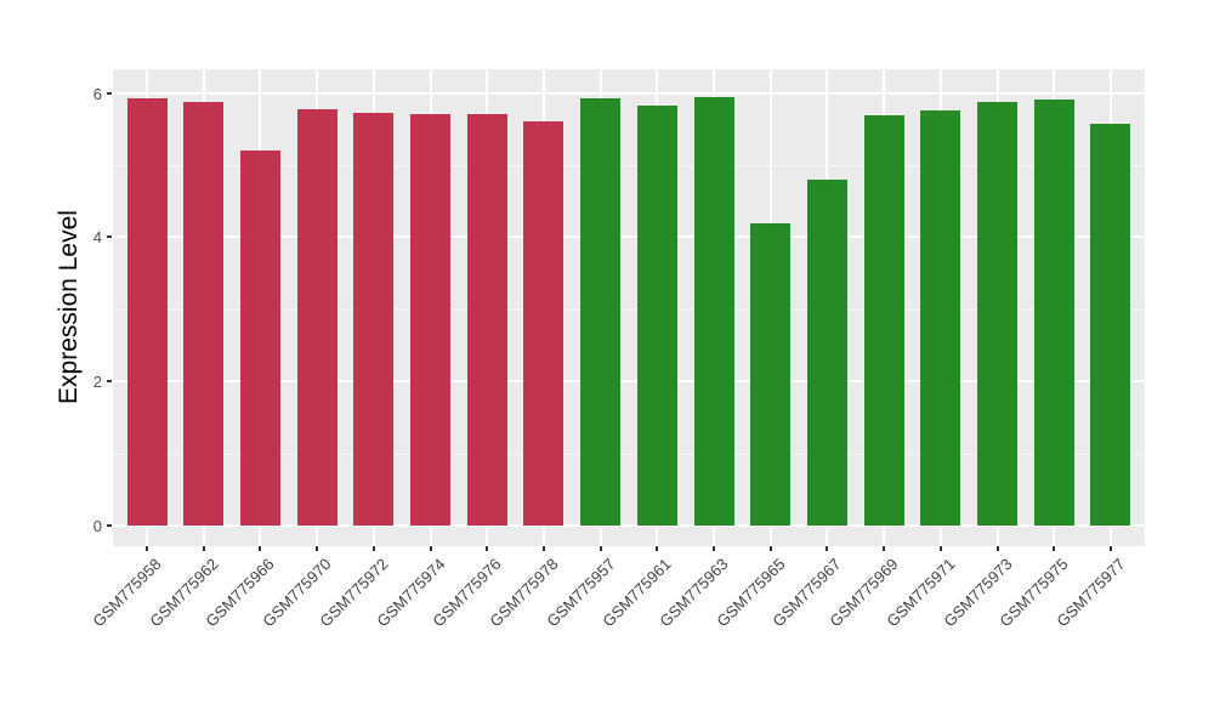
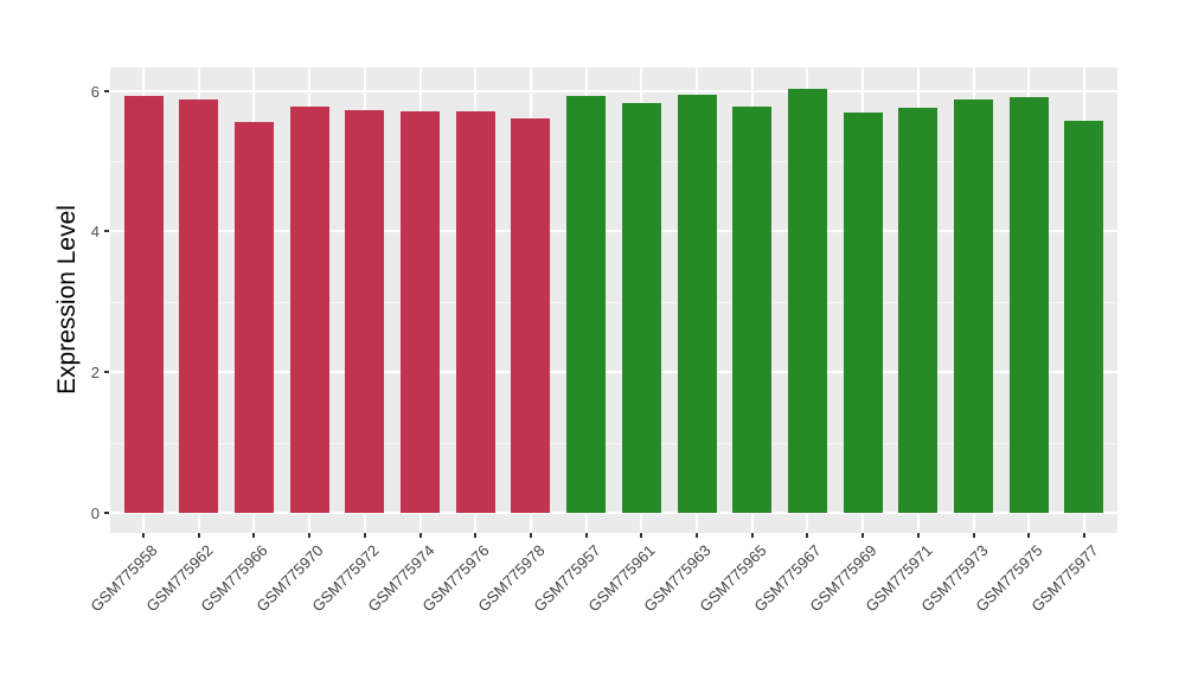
GSM775966: 5.2 -> 5.6
GSM775965: 4.2 -> 5.8
GSM775967: 4.8 -> 6.0
